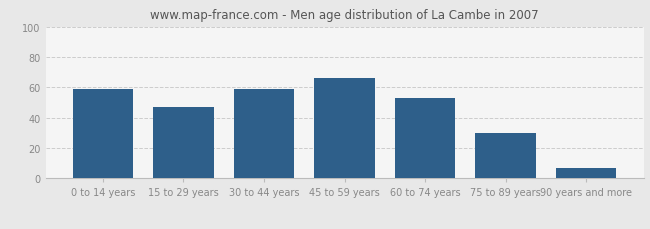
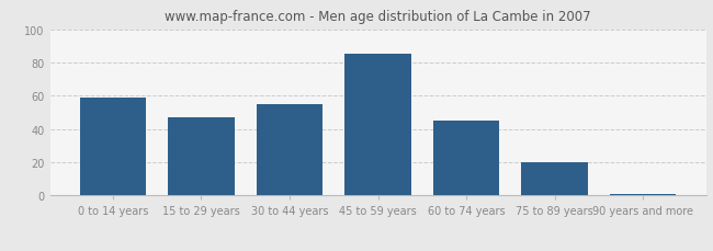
30 to 44 years: 59 -> 55
45 to 59 years: 66 -> 85
60 to 74 years: 53 -> 45
75 to 89 years: 30 -> 20
90 years and more: 7 -> 1
